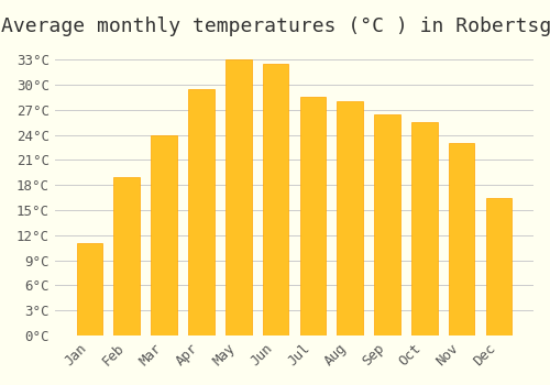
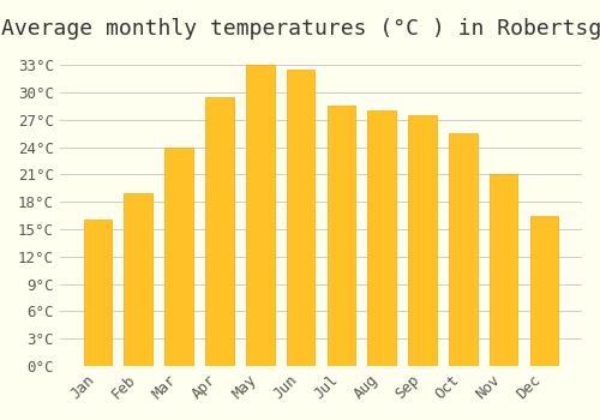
Jan: 11.0°C -> 16.0°C
Sep: 26.4°C -> 27.5°C
Nov: 23.0°C -> 21.0°C
